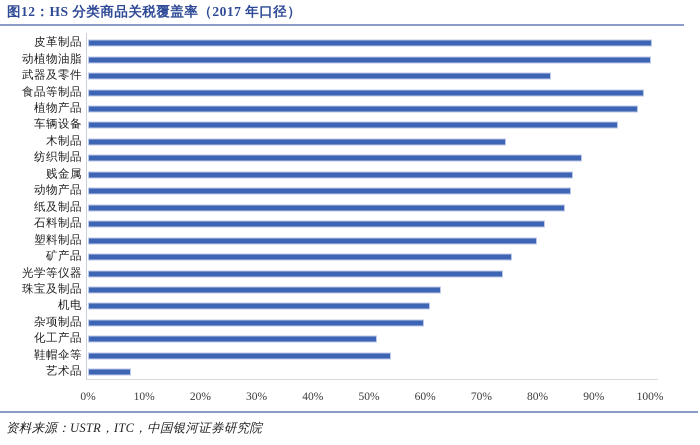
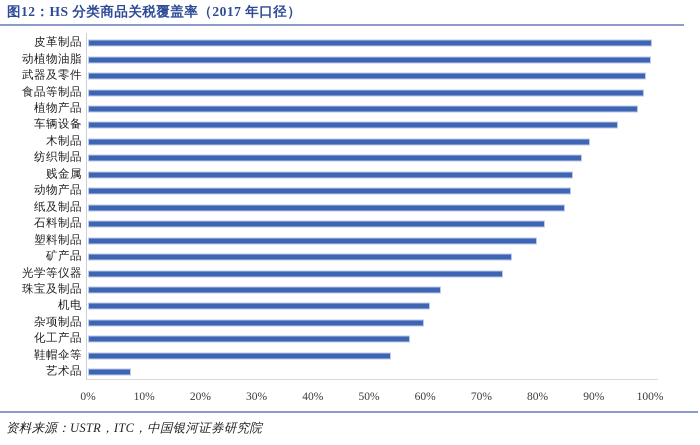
武器及零件: 82% -> 99%
木制品: 74% -> 89%
化工产品: 51% -> 57%
